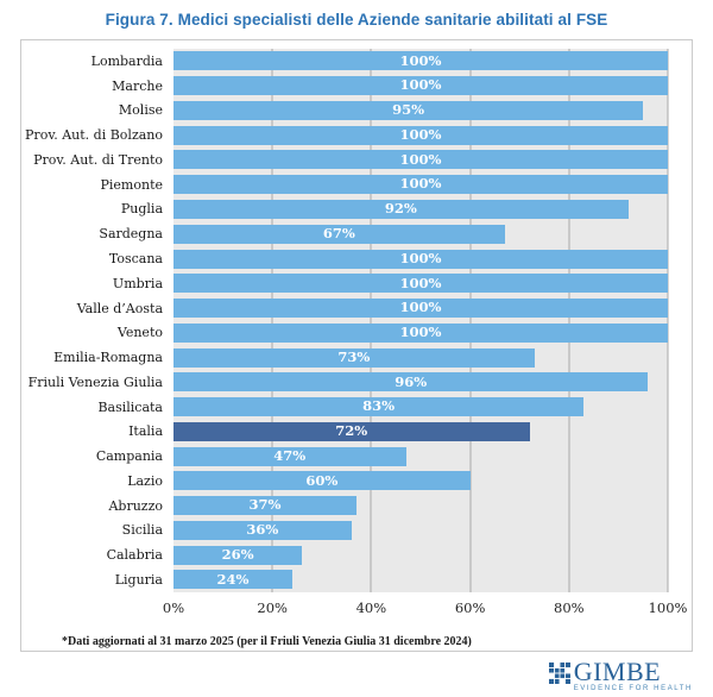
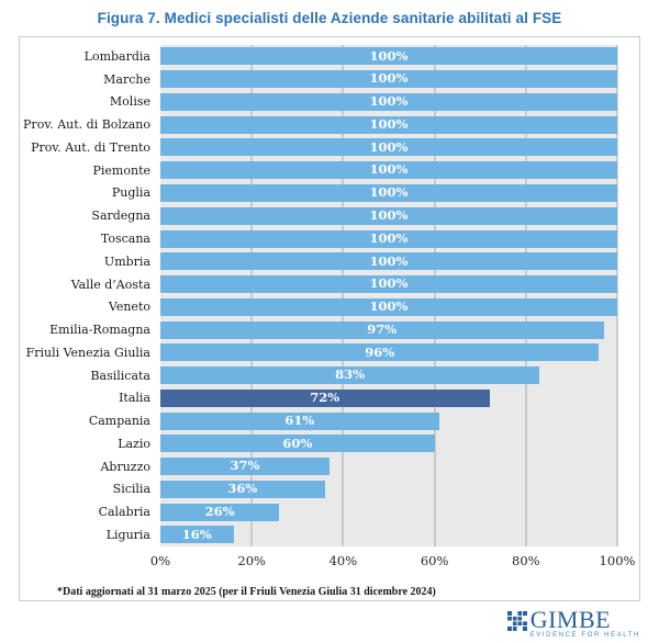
Molise: 95% -> 100%
Puglia: 92% -> 100%
Sardegna: 67% -> 100%
Emilia-Romagna: 73% -> 97%
Campania: 47% -> 61%
Liguria: 24% -> 16%
